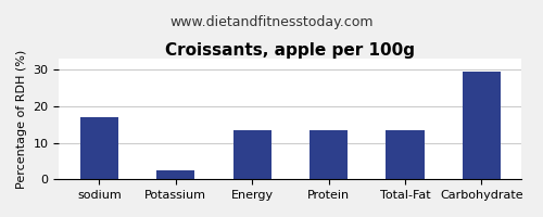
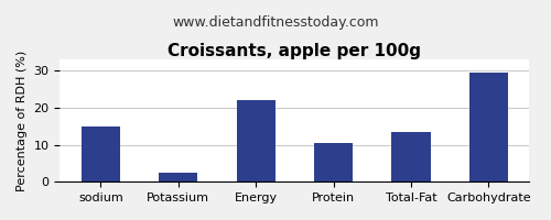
sodium: 17.0 -> 15.0
Energy: 13.5 -> 22.0
Protein: 13.5 -> 10.5
